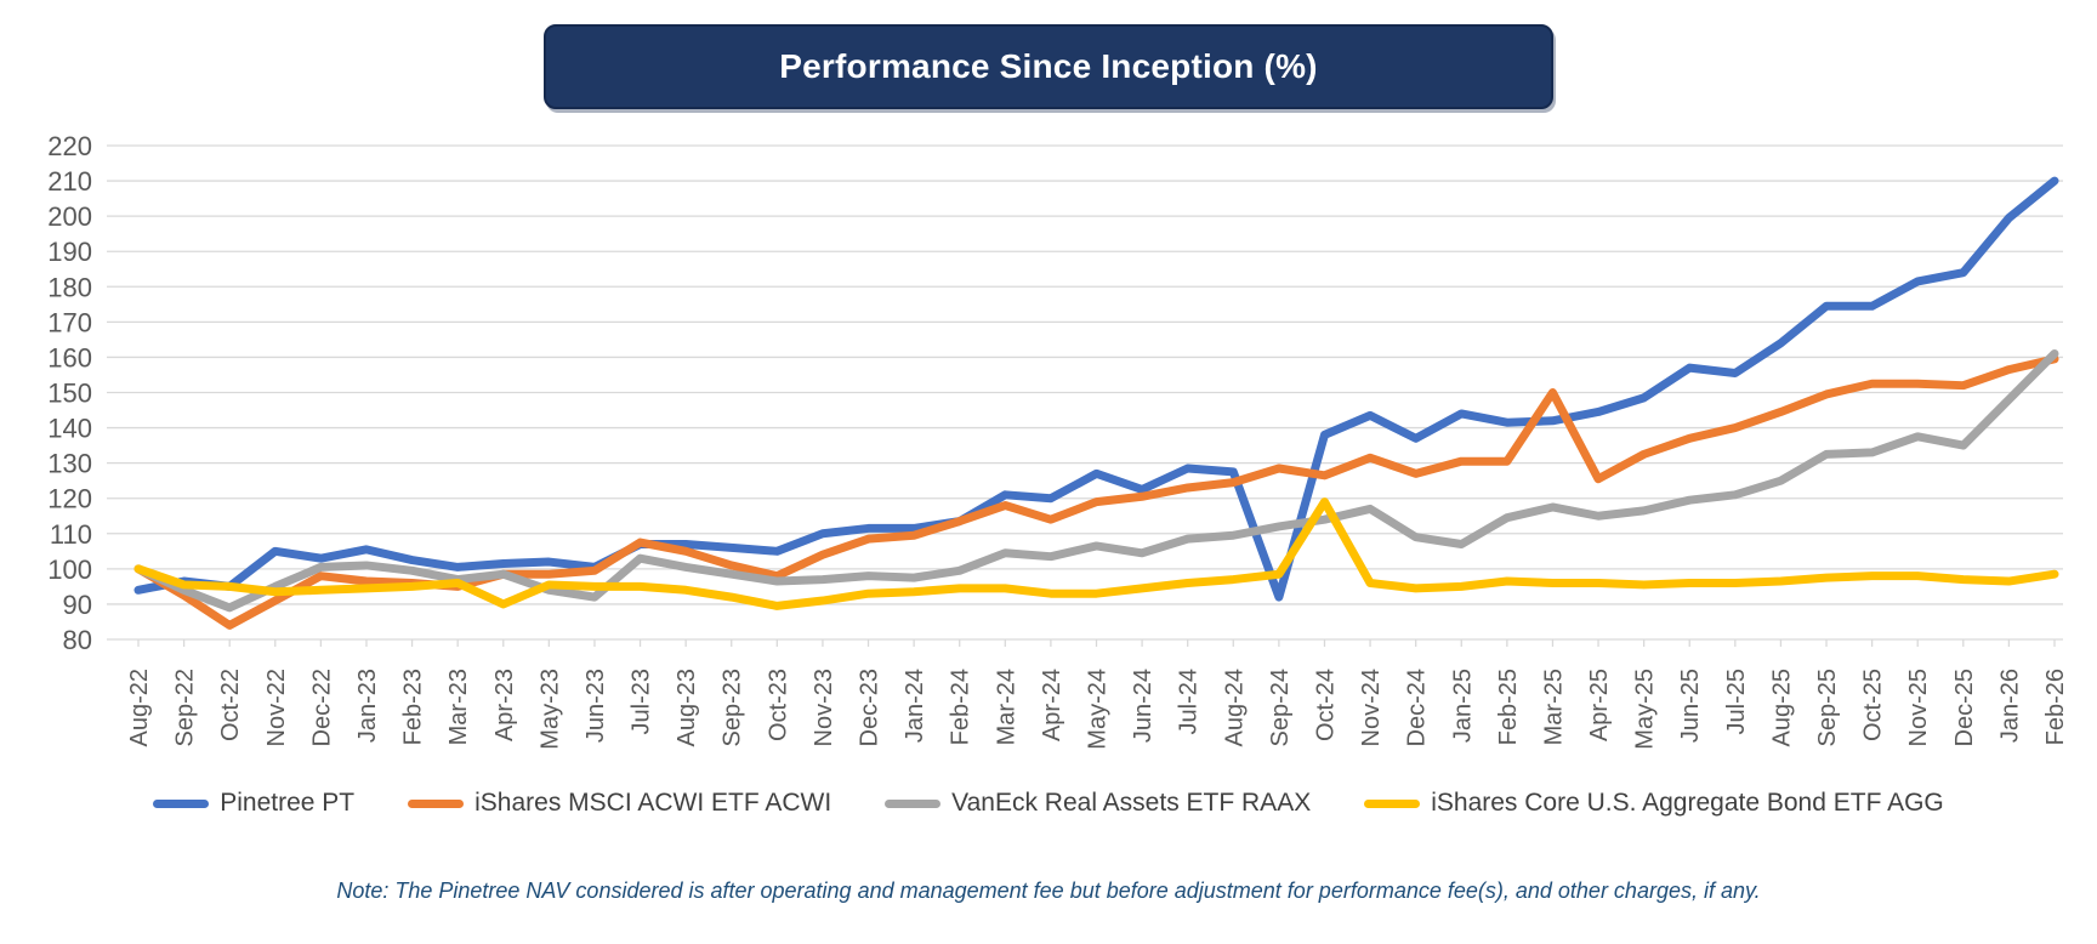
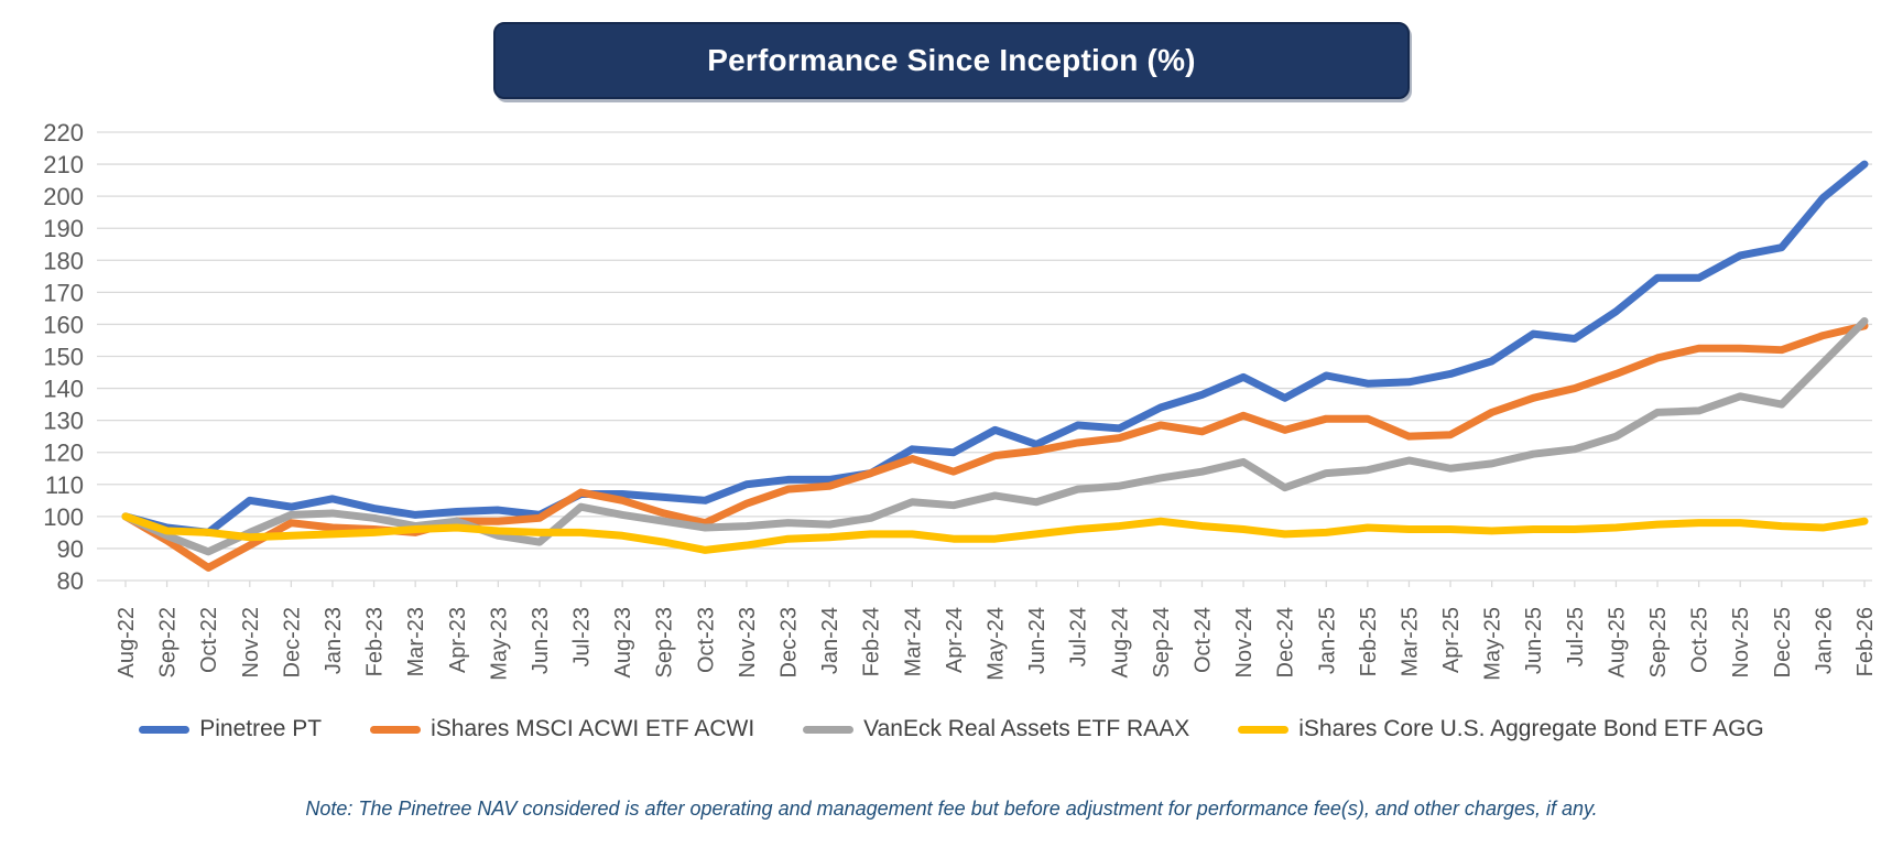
Pinetree PT/Aug-22: 94 -> 100
iShares Core U.S. Aggregate Bond ETF AGG/Apr-23: 90 -> 96
Pinetree PT/Sep-24: 92 -> 134
iShares Core U.S. Aggregate Bond ETF AGG/Oct-24: 119 -> 97
VanEck Real Assets ETF RAAX/Jan-25: 107 -> 114
iShares MSCI ACWI ETF ACWI/Mar-25: 150 -> 125
